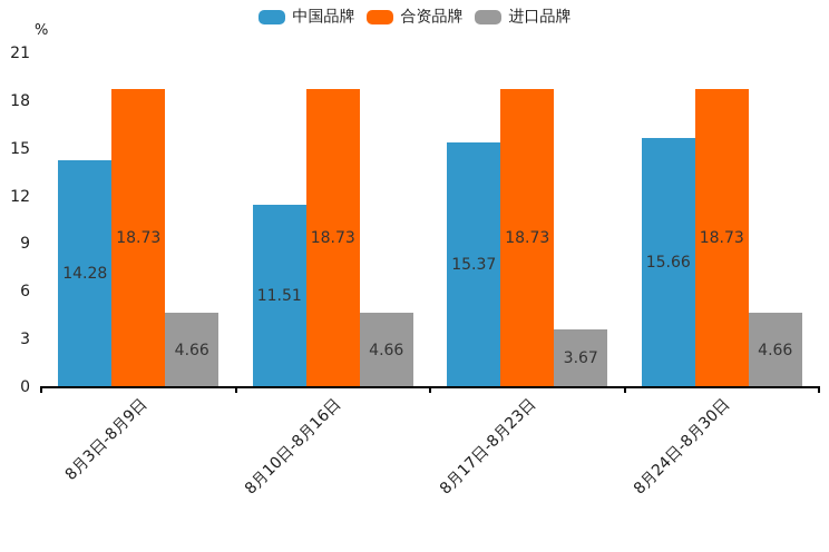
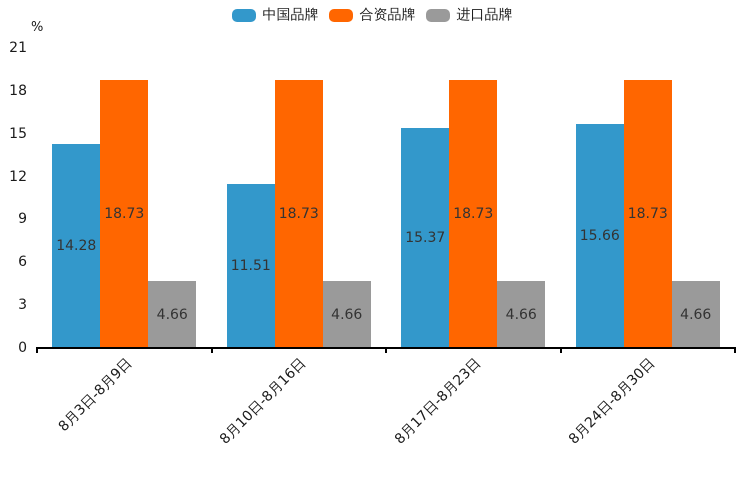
进口品牌/8月17日-8月23日: 3.67 -> 4.66
